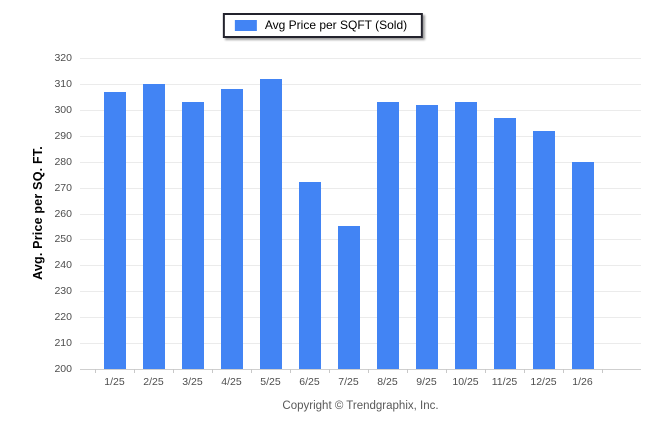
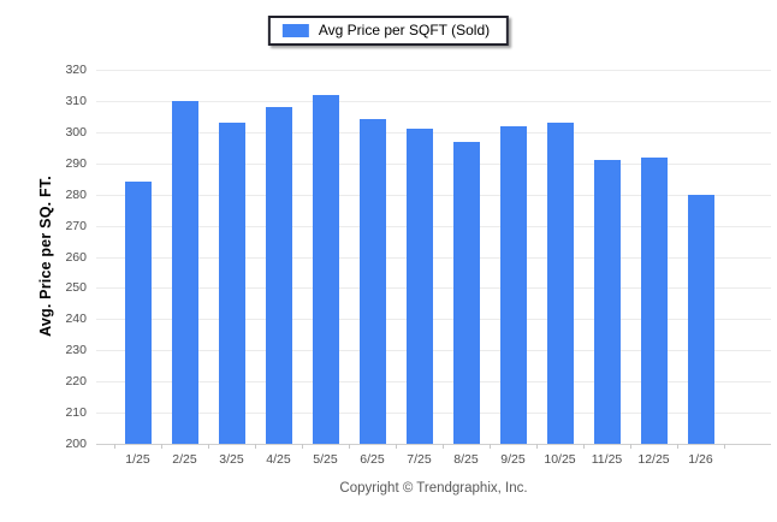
1/25: 307 -> 284
6/25: 272 -> 304
7/25: 255 -> 301
8/25: 303 -> 297
11/25: 297 -> 291
